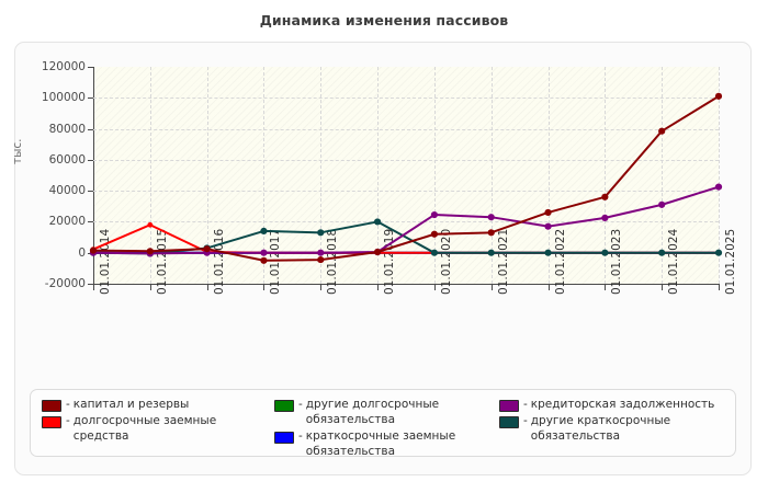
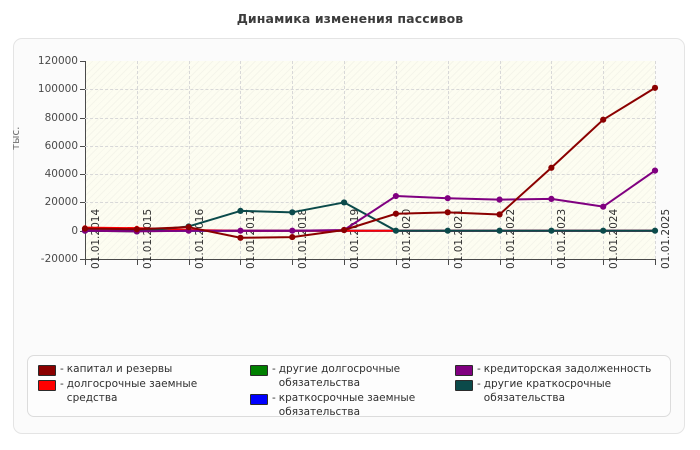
долгосрочные заемные средства/01.01.2015: 18000 -> 2000
капитал и резервы/01.01.2022: 26000 -> 12000
кредиторская задолженность/01.01.2022: 17000 -> 22000
капитал и резервы/01.01.2023: 36000 -> 44000
кредиторская задолженность/01.01.2024: 31000 -> 17000
